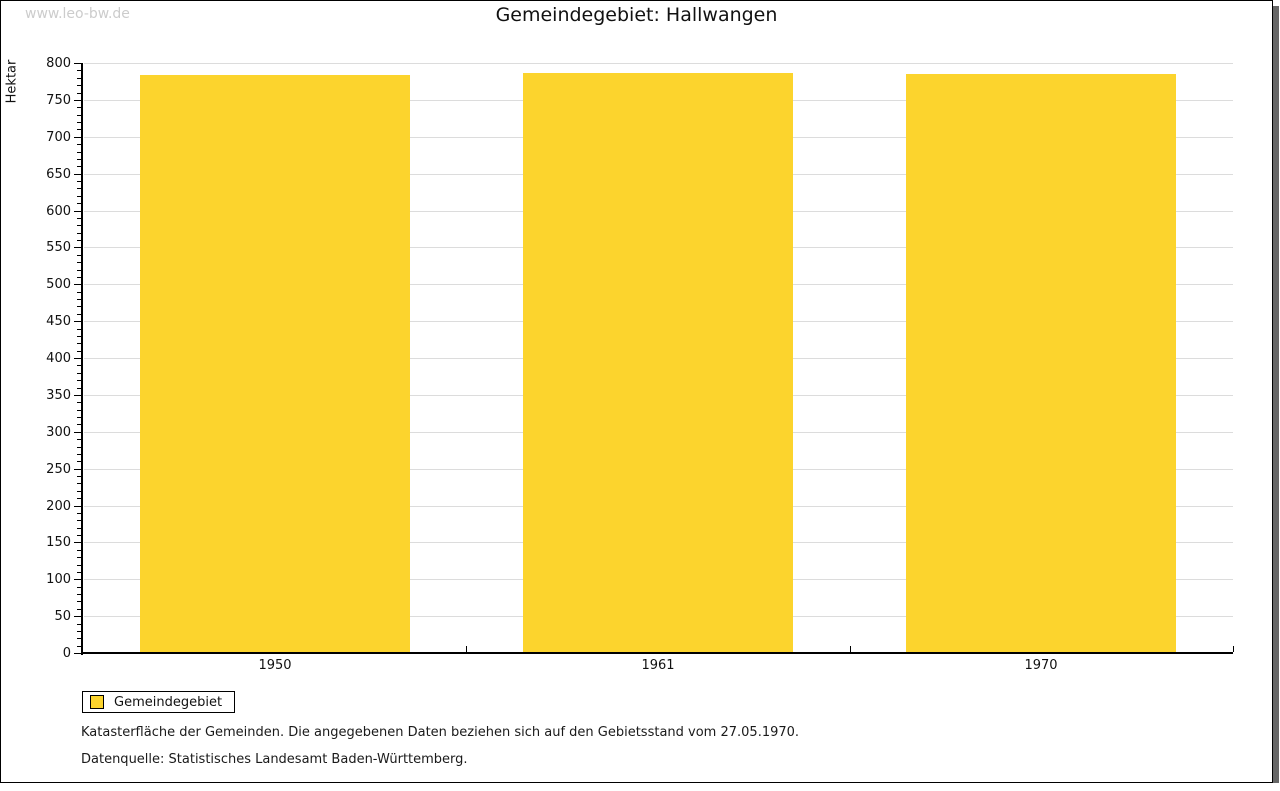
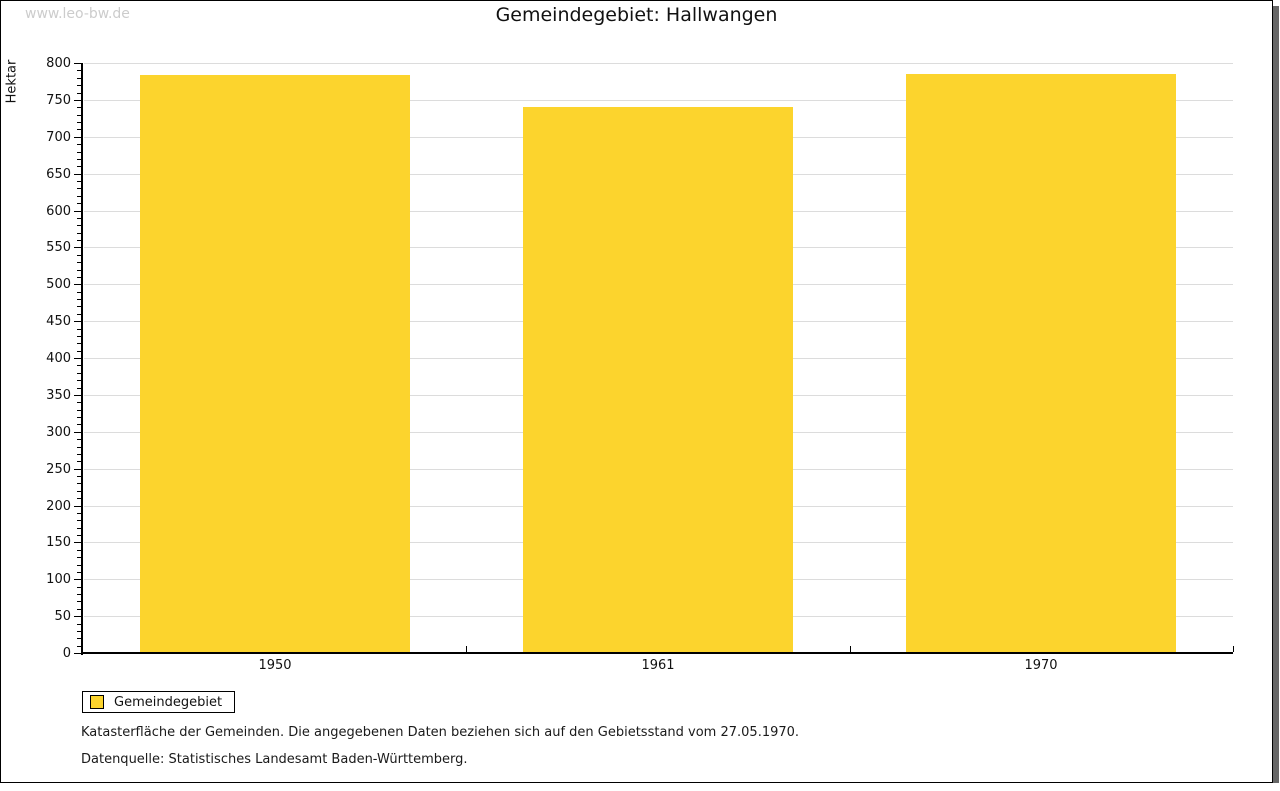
1961: 790 -> 740
